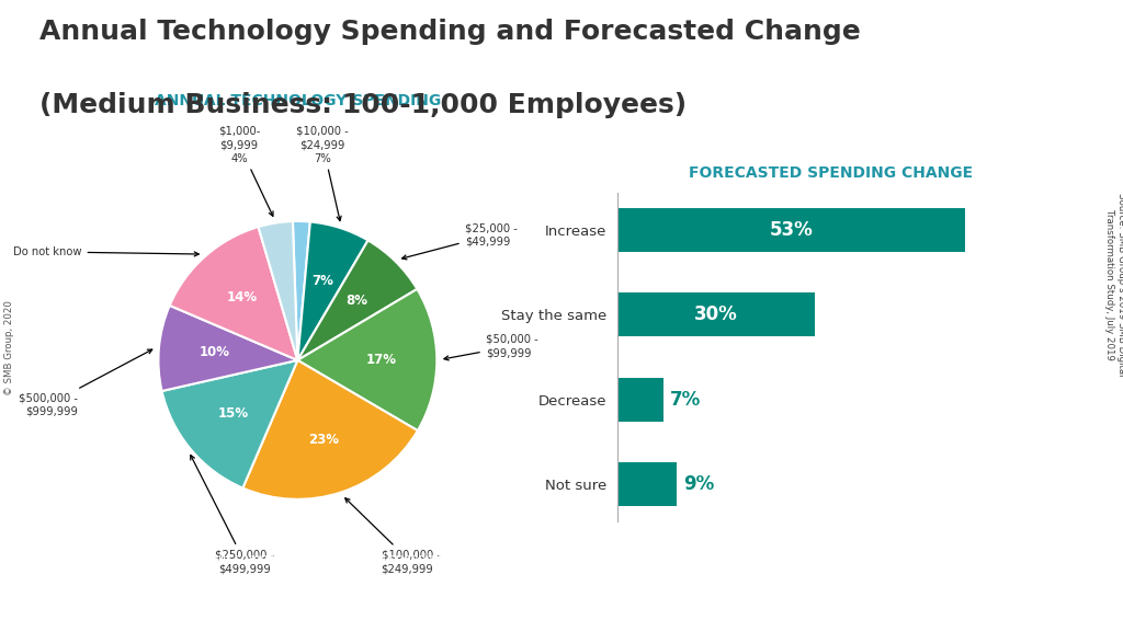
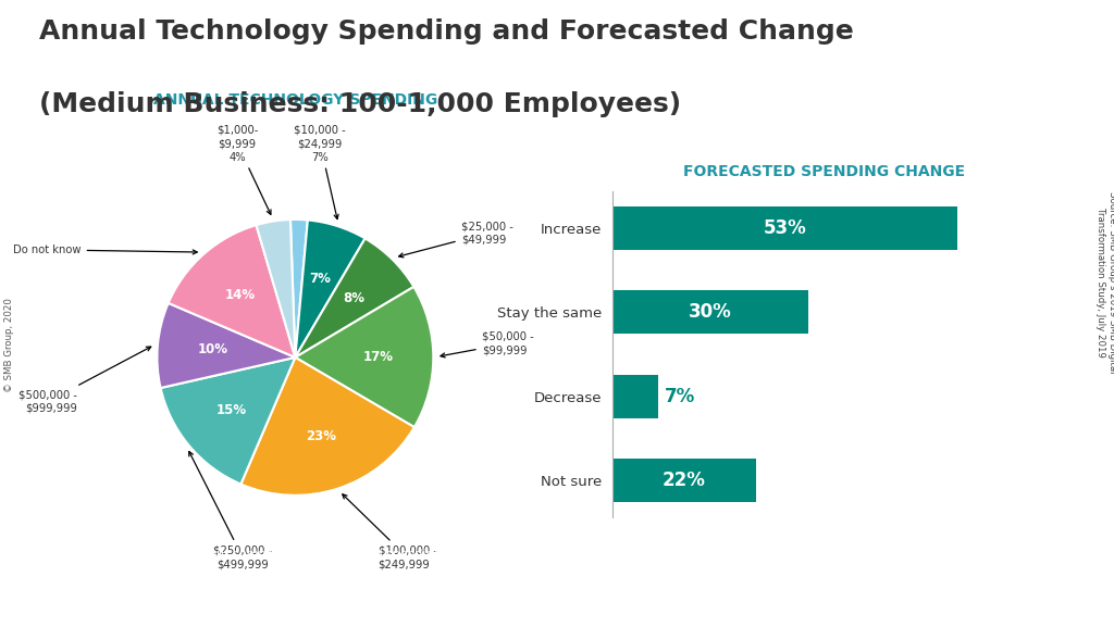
Not sure: 9% -> 22%
